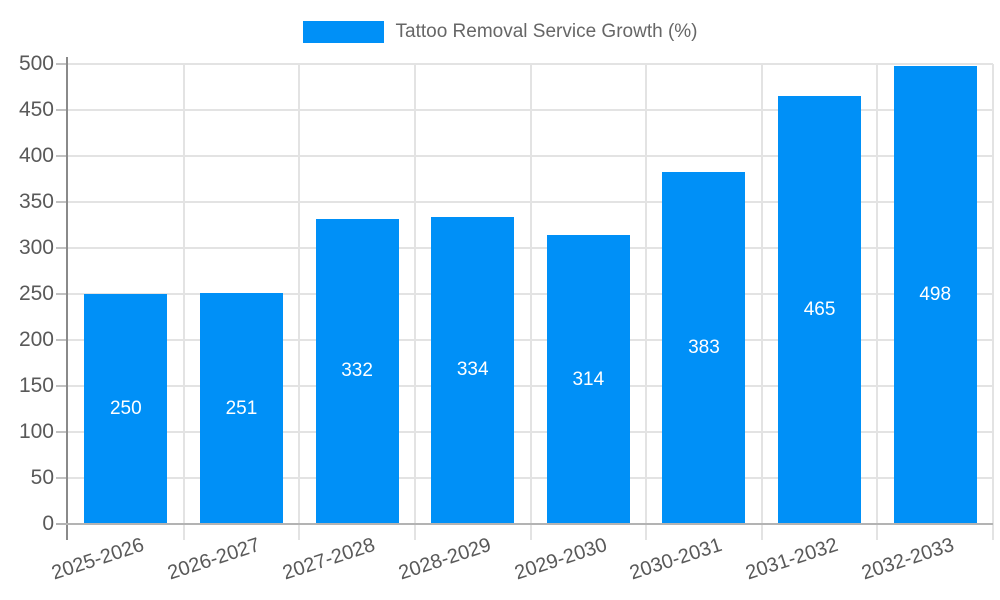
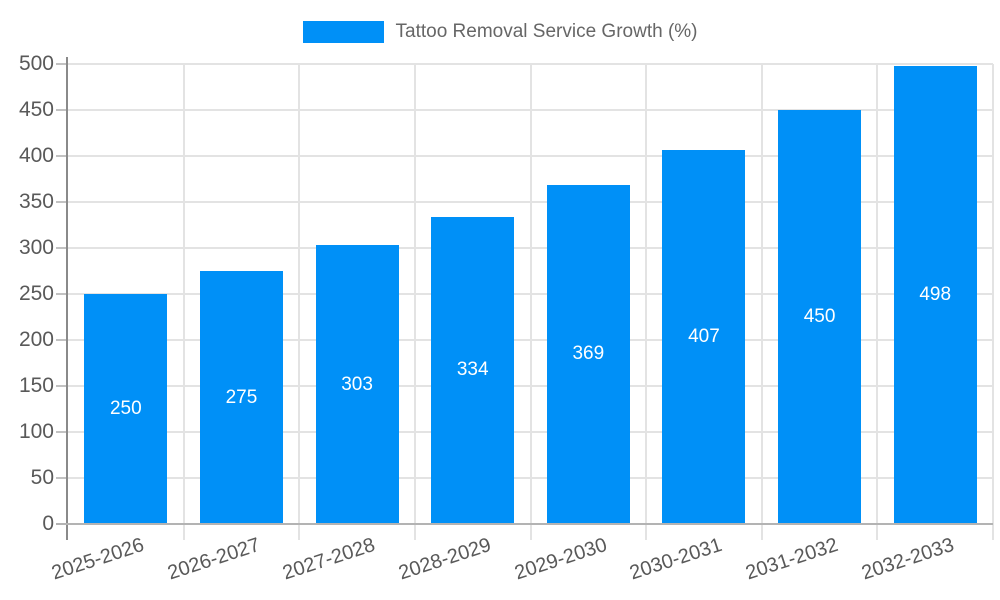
2026-2027: 251 -> 275
2027-2028: 332 -> 303
2029-2030: 314 -> 369
2030-2031: 383 -> 407
2031-2032: 465 -> 450
